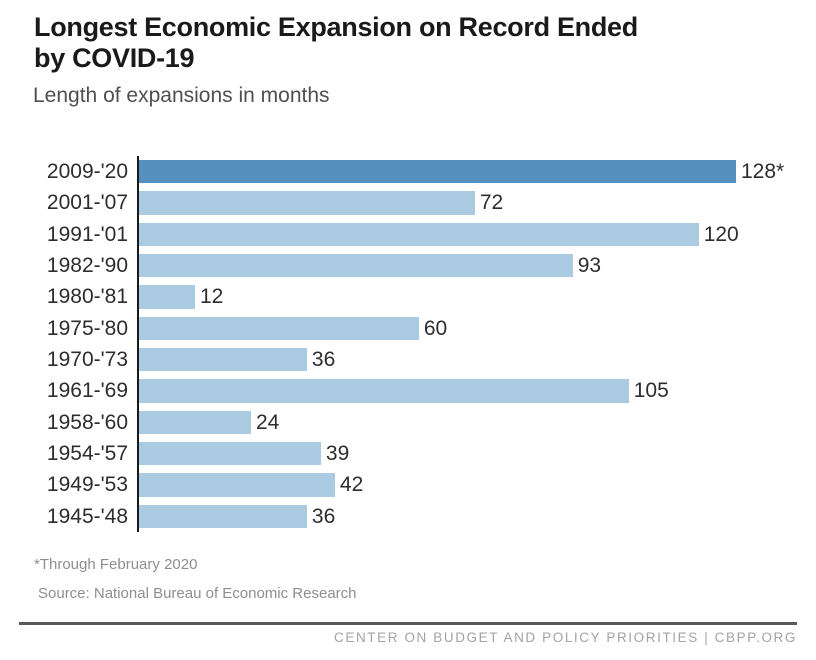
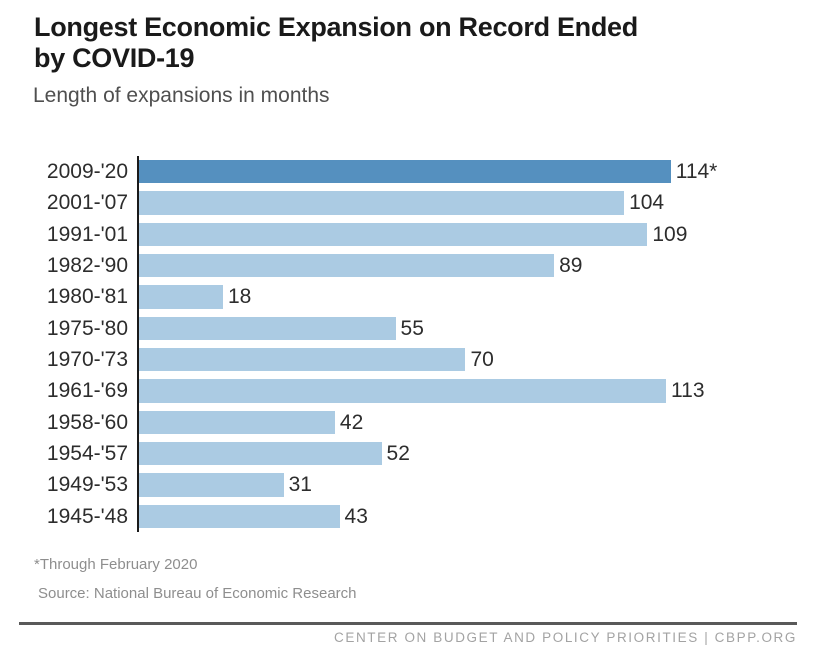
2009-'20: 128 -> 114
2001-'07: 72 -> 104
1991-'01: 120 -> 109
1982-'90: 93 -> 89
1980-'81: 12 -> 18
1975-'80: 60 -> 55
1970-'73: 36 -> 70
1961-'69: 105 -> 113
1958-'60: 24 -> 42
1954-'57: 39 -> 52
1949-'53: 42 -> 31
1945-'48: 36 -> 43
